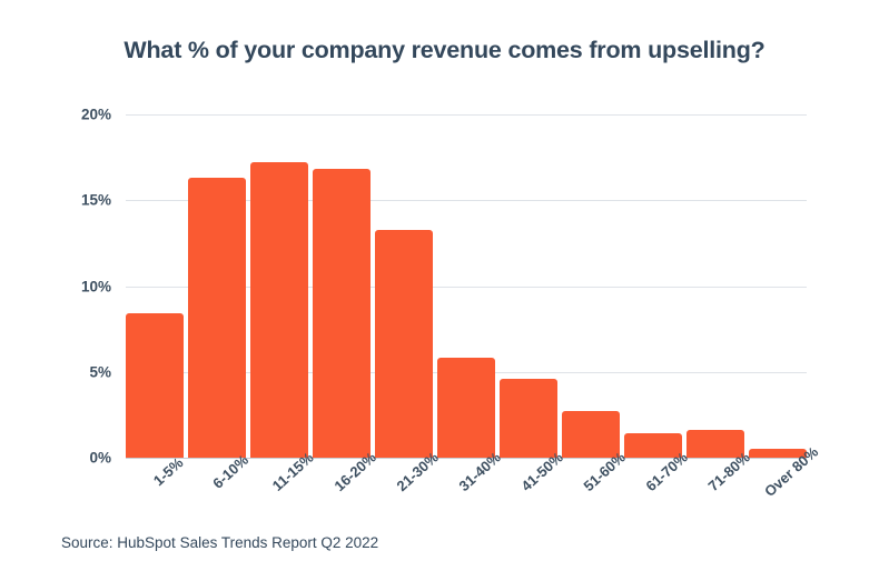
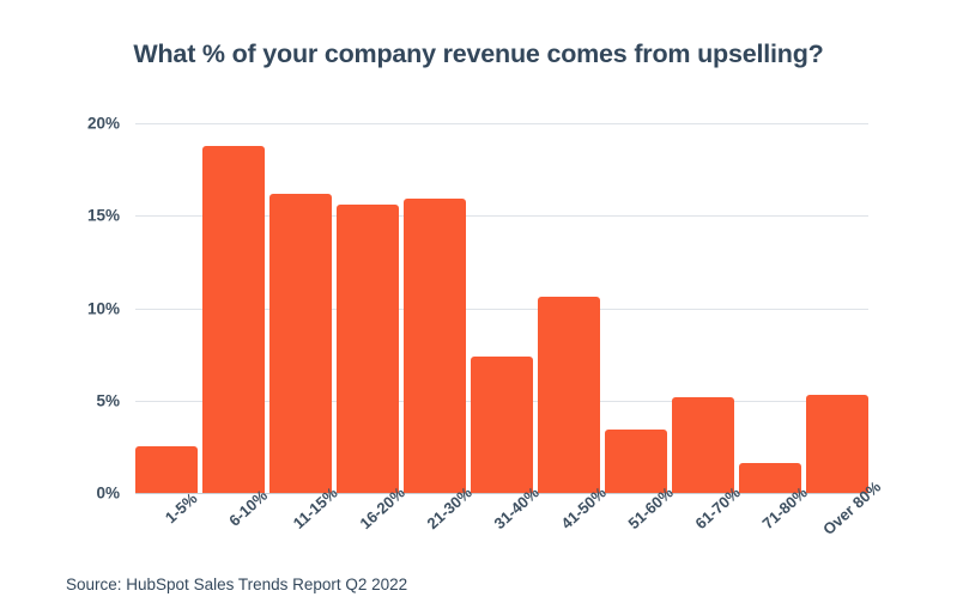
1-5%: 8.4% -> 2.5%
6-10%: 16.3% -> 18.8%
11-15%: 17.2% -> 16.2%
16-20%: 16.8% -> 15.6%
21-30%: 13.3% -> 15.9%
31-40%: 5.8% -> 7.4%
41-50%: 4.6% -> 10.6%
51-60%: 2.7% -> 3.4%
61-70%: 1.4% -> 5.2%
Over 80%: 0.5% -> 5.3%
